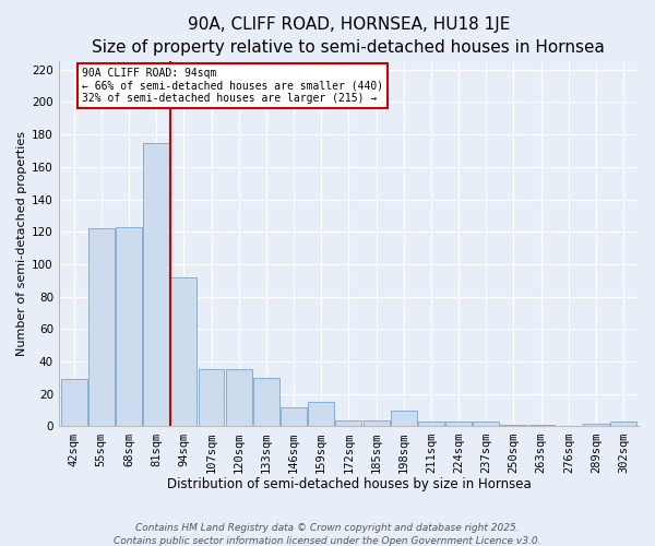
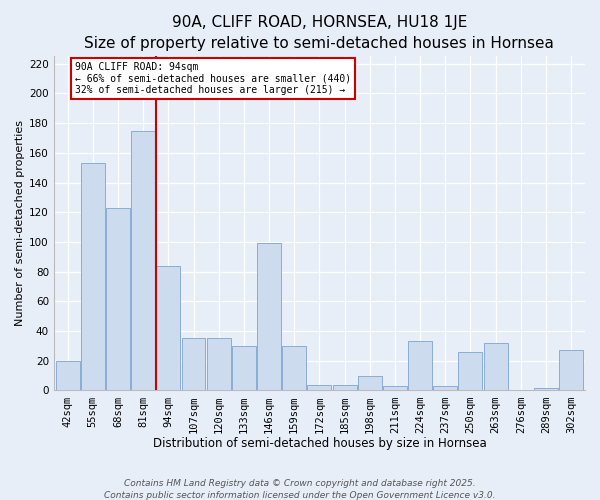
42sqm: 29 -> 20
55sqm: 122 -> 153
94sqm: 92 -> 84
146sqm: 12 -> 99
159sqm: 15 -> 30
224sqm: 3 -> 33
250sqm: 1 -> 26
263sqm: 1 -> 32
302sqm: 3 -> 27
